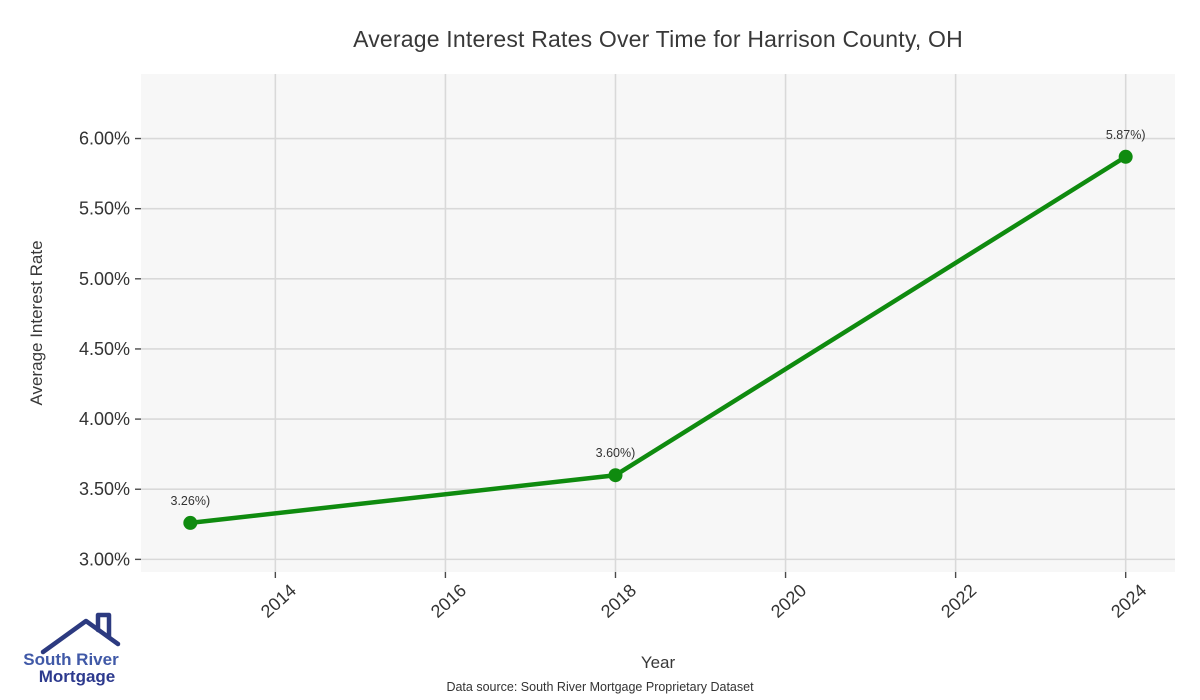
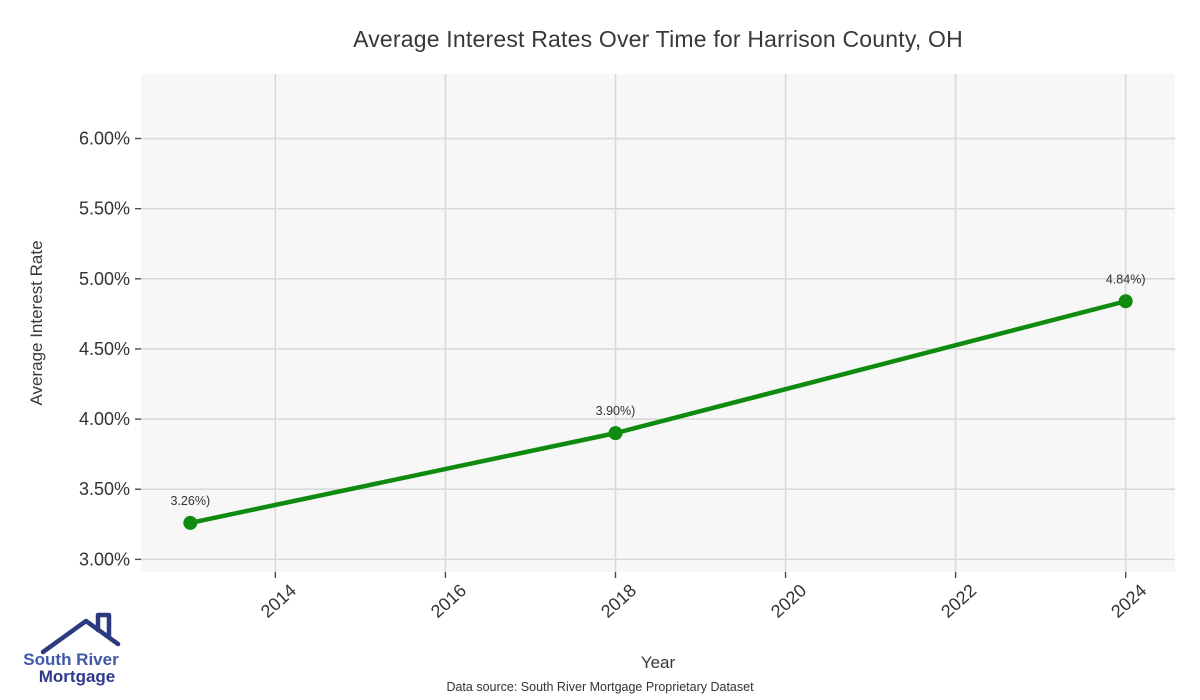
2018: 3.60% -> 3.90%
2024: 5.87% -> 4.84%
